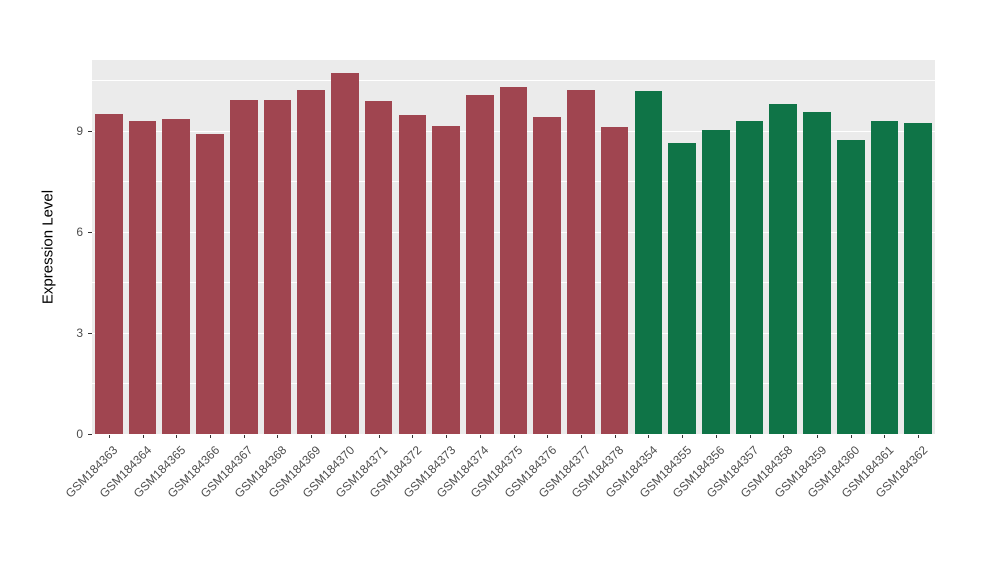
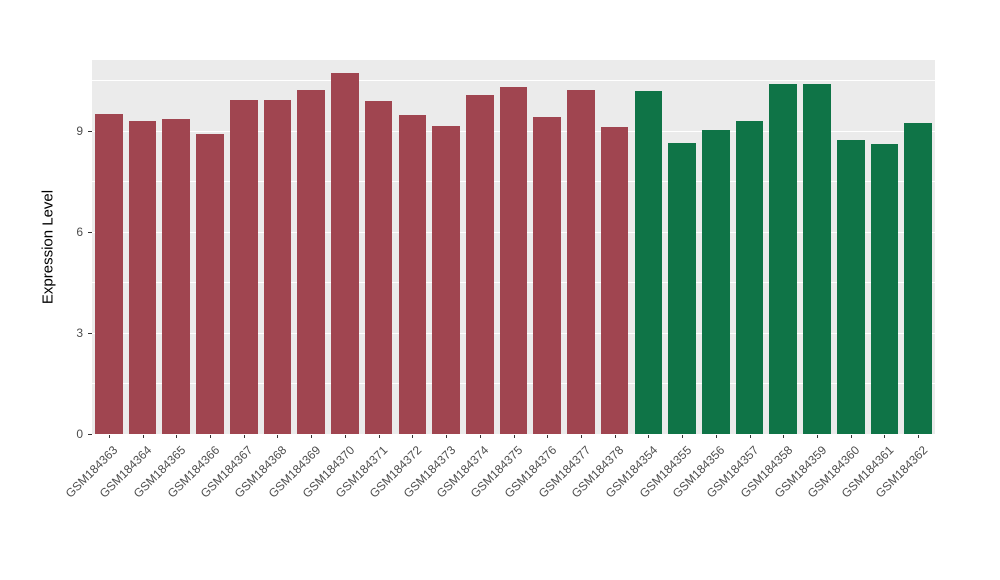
GSM184358: 9.8 -> 10.4
GSM184359: 9.6 -> 10.4
GSM184361: 9.3 -> 8.6
